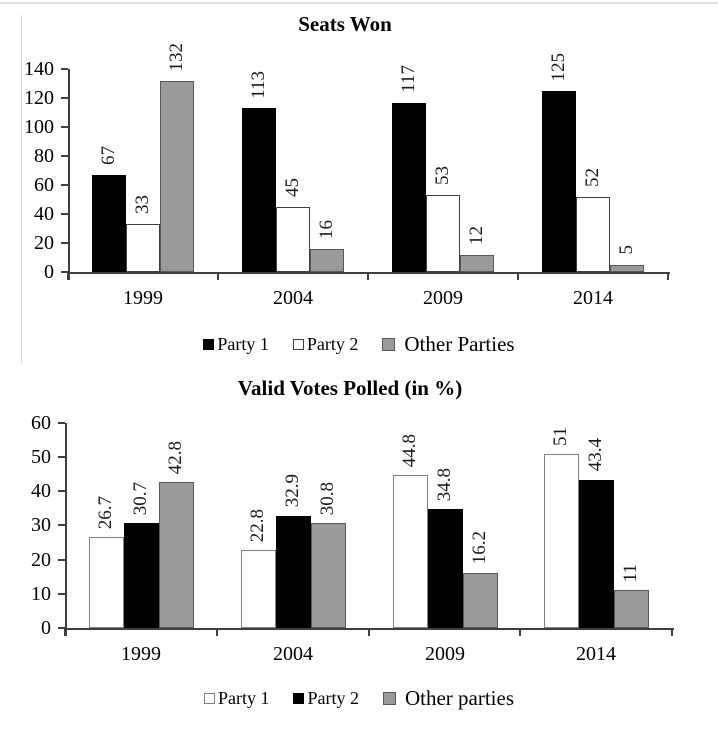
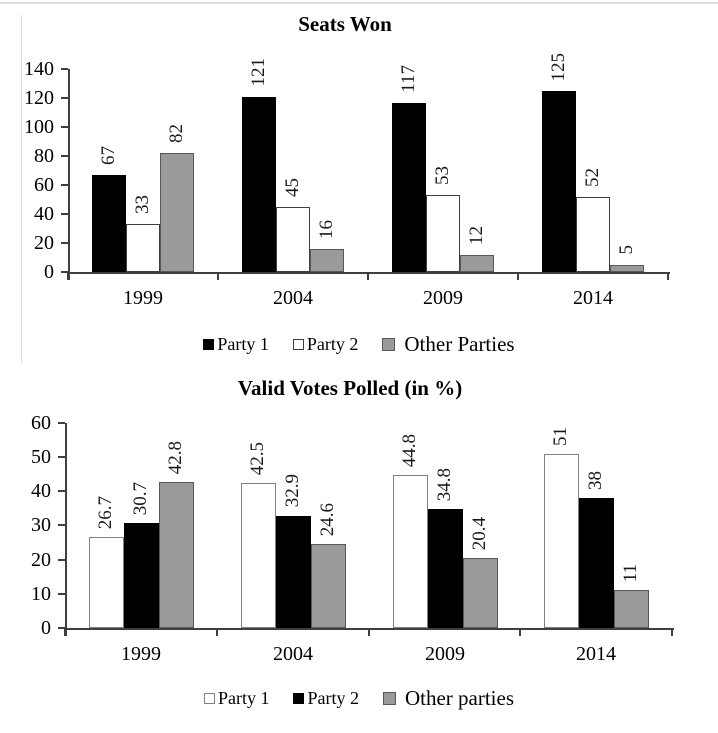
Seats Won/Other Parties/1999: 132 -> 82
Seats Won/Party 1/2004: 113 -> 121
Valid Votes Polled (in %)/Party 1/2004: 22.8 -> 42.5
Valid Votes Polled (in %)/Other parties/2004: 30.8 -> 24.6
Valid Votes Polled (in %)/Other parties/2009: 16.2 -> 20.4
Valid Votes Polled (in %)/Party 2/2014: 43.4 -> 38
